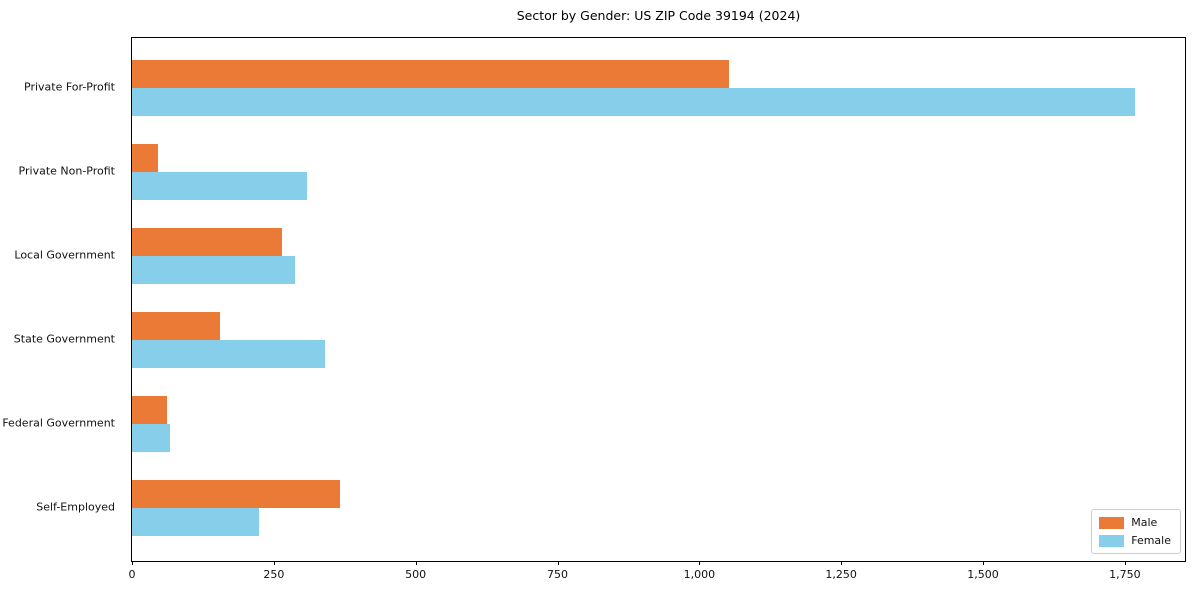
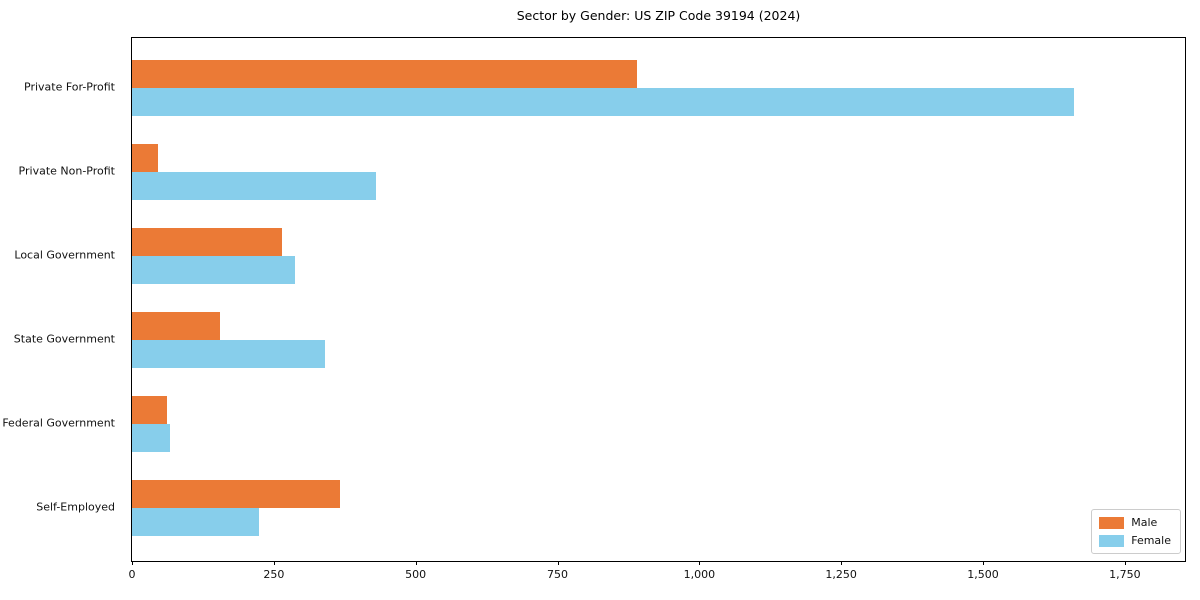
Male/Private For-Profit: 1050 -> 890
Female/Private For-Profit: 1770 -> 1660
Female/Private Non-Profit: 310 -> 430
